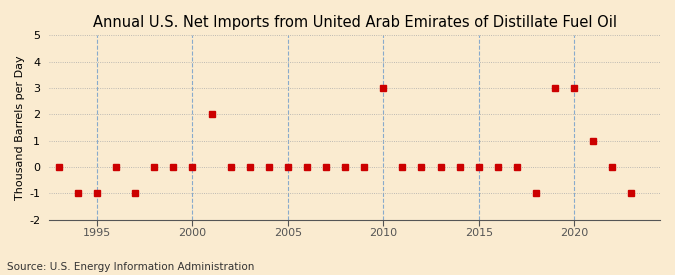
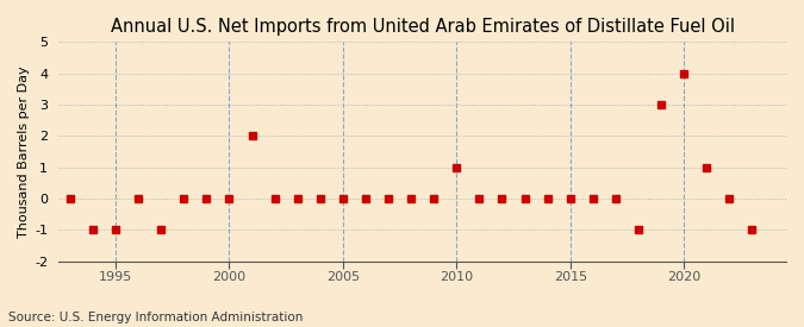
2010: 3 -> 1
2020: 3 -> 4
